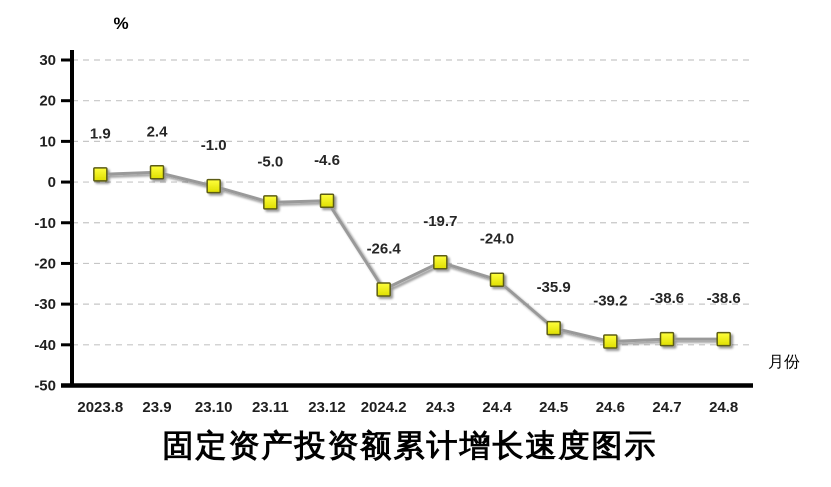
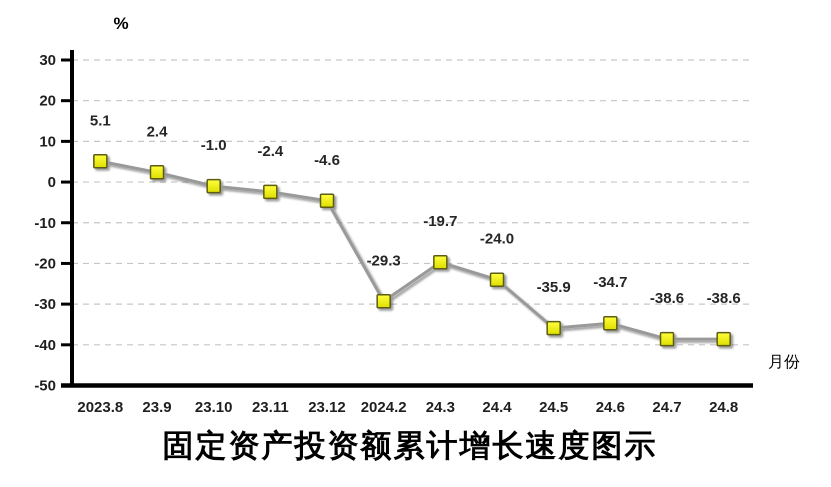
2023.8: 1.9 -> 5.1
23.11: -5.0 -> -2.4
2024.2: -26.4 -> -29.3
24.6: -39.2 -> -34.7
